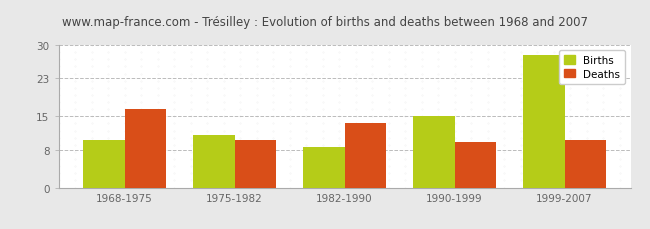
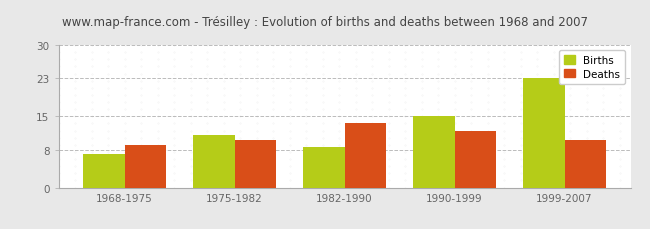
Births/1968-1975: 10.0 -> 7.0
Deaths/1968-1975: 16.5 -> 9.0
Deaths/1990-1999: 9.5 -> 12.0
Births/1999-2007: 28.0 -> 23.0
